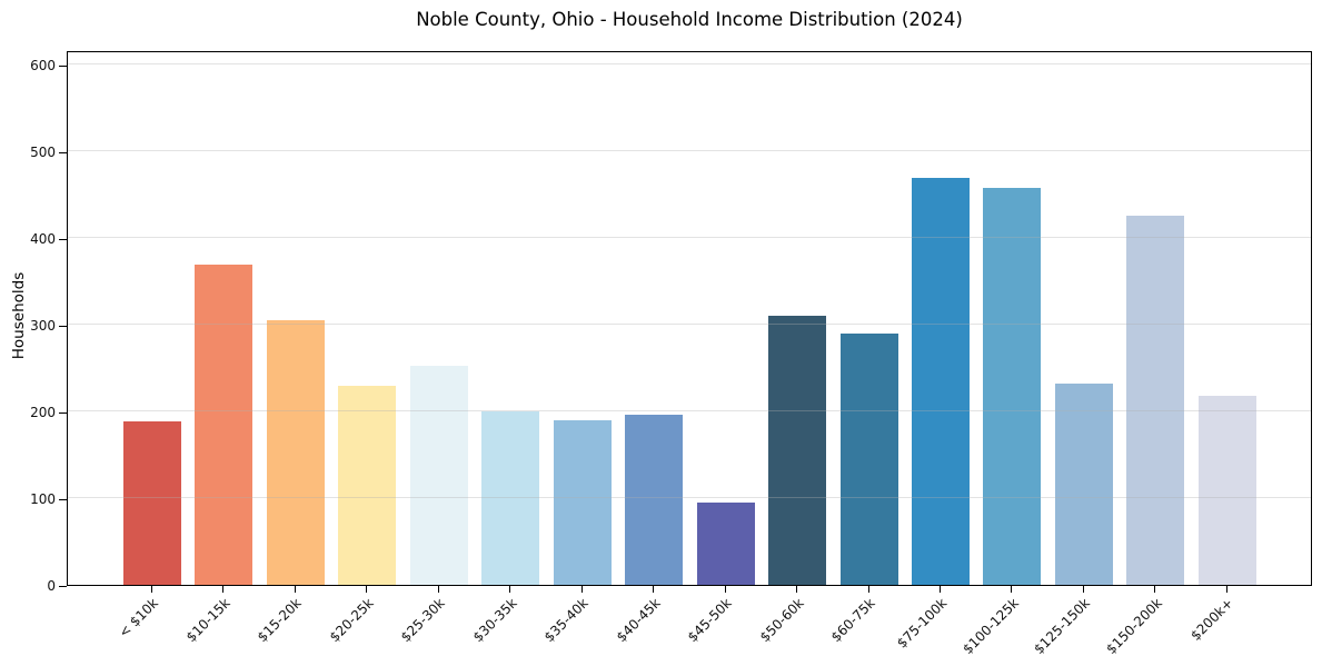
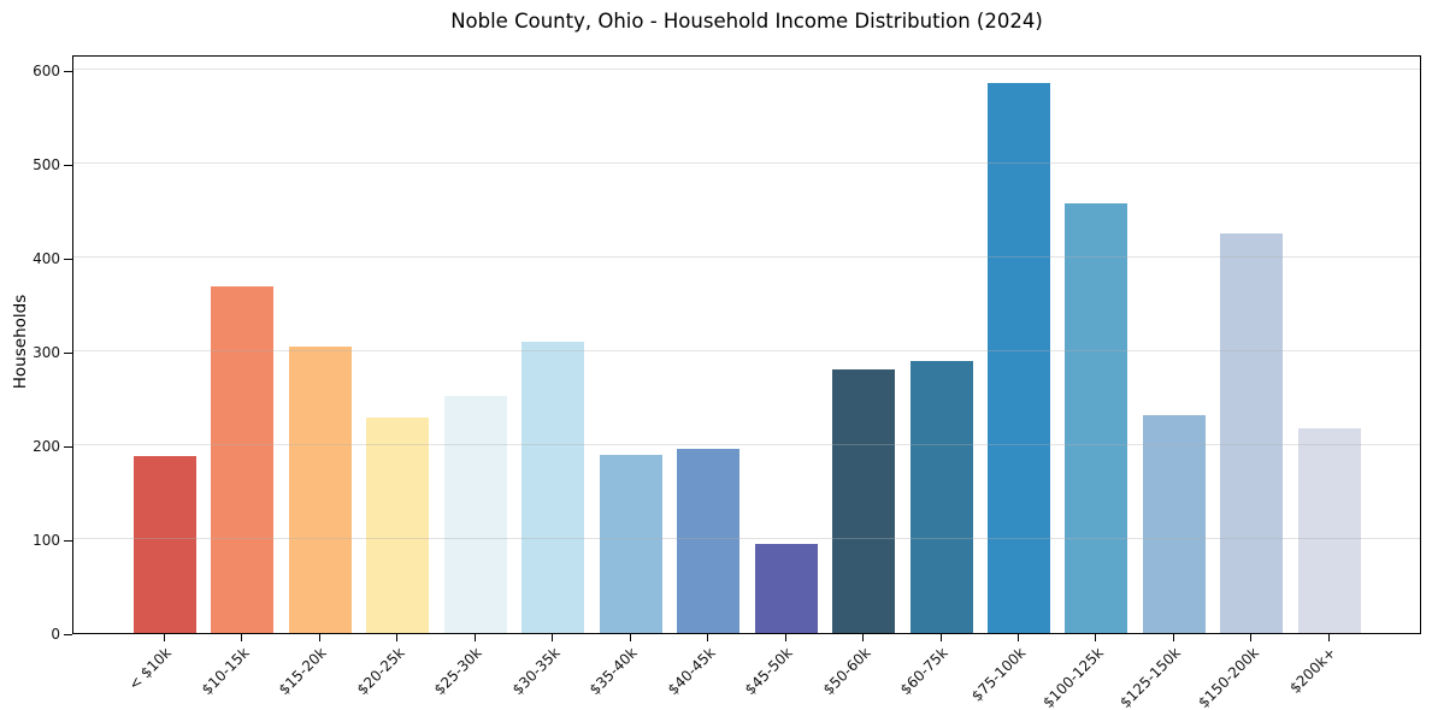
$30-35k: 200 -> 310
$50-60k: 310 -> 280
$75-100k: 470 -> 590
